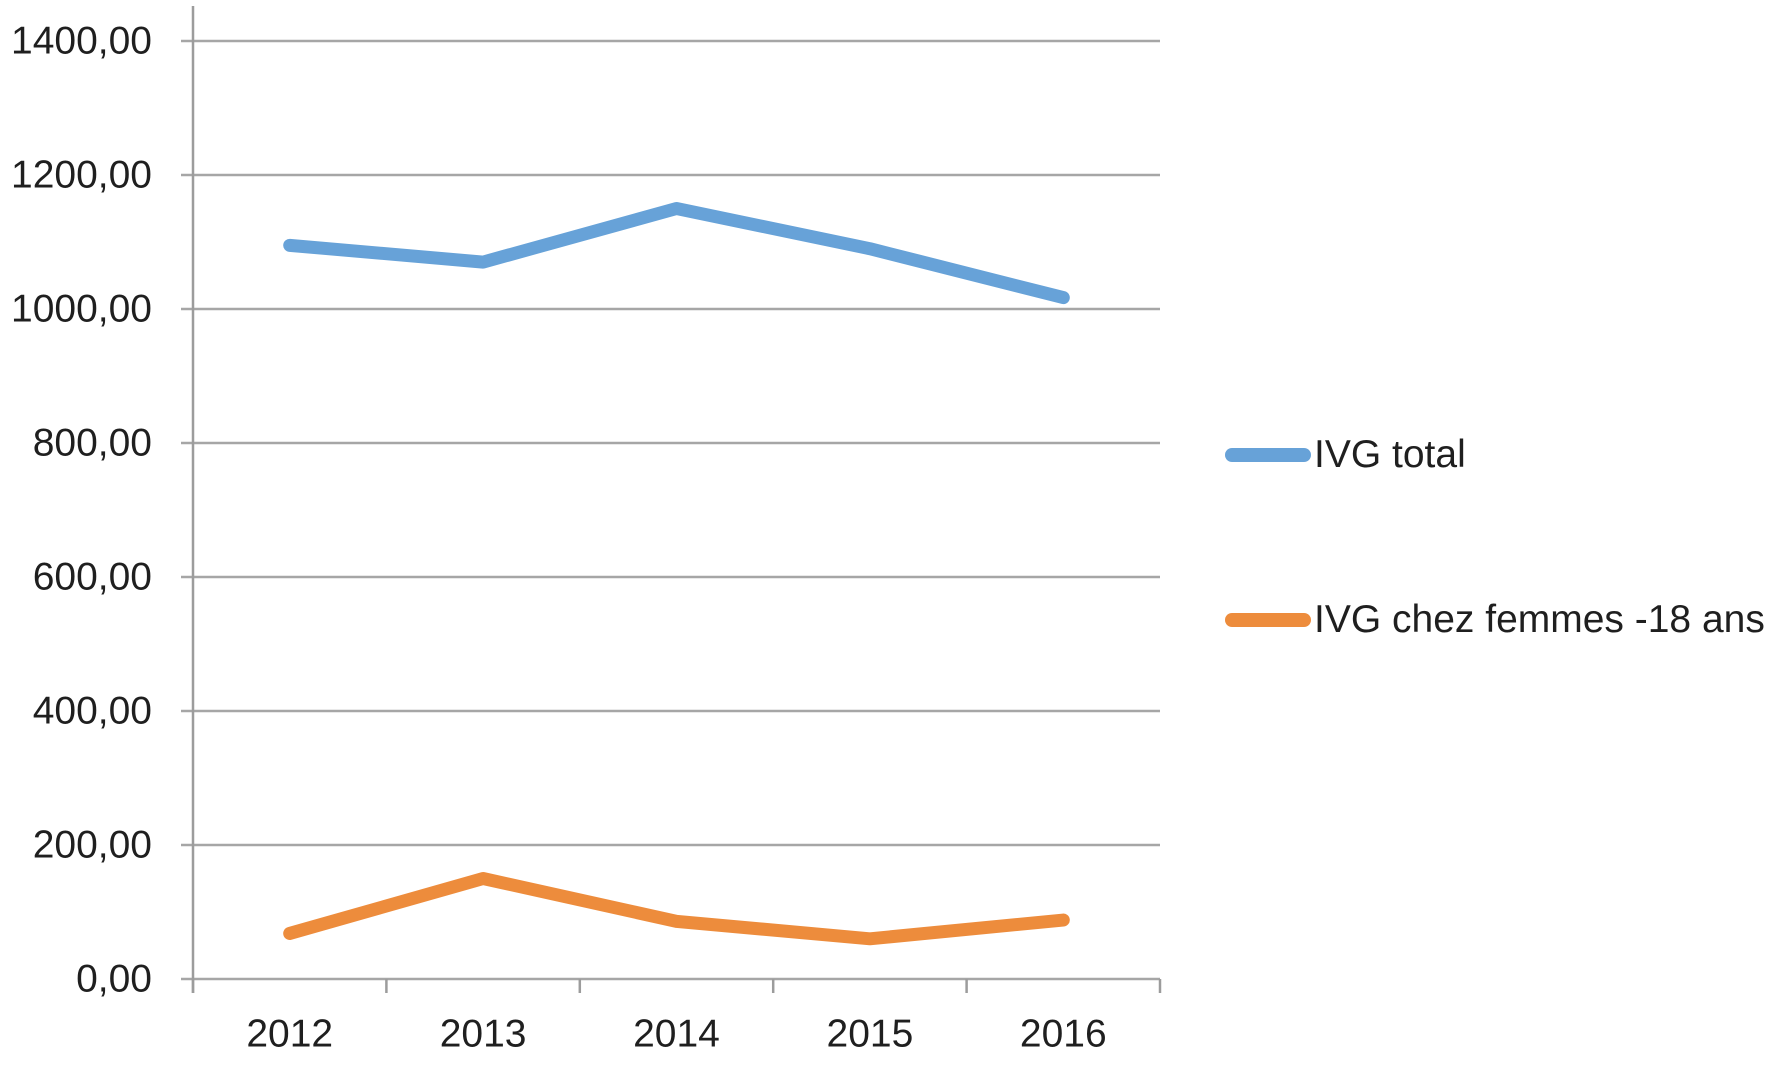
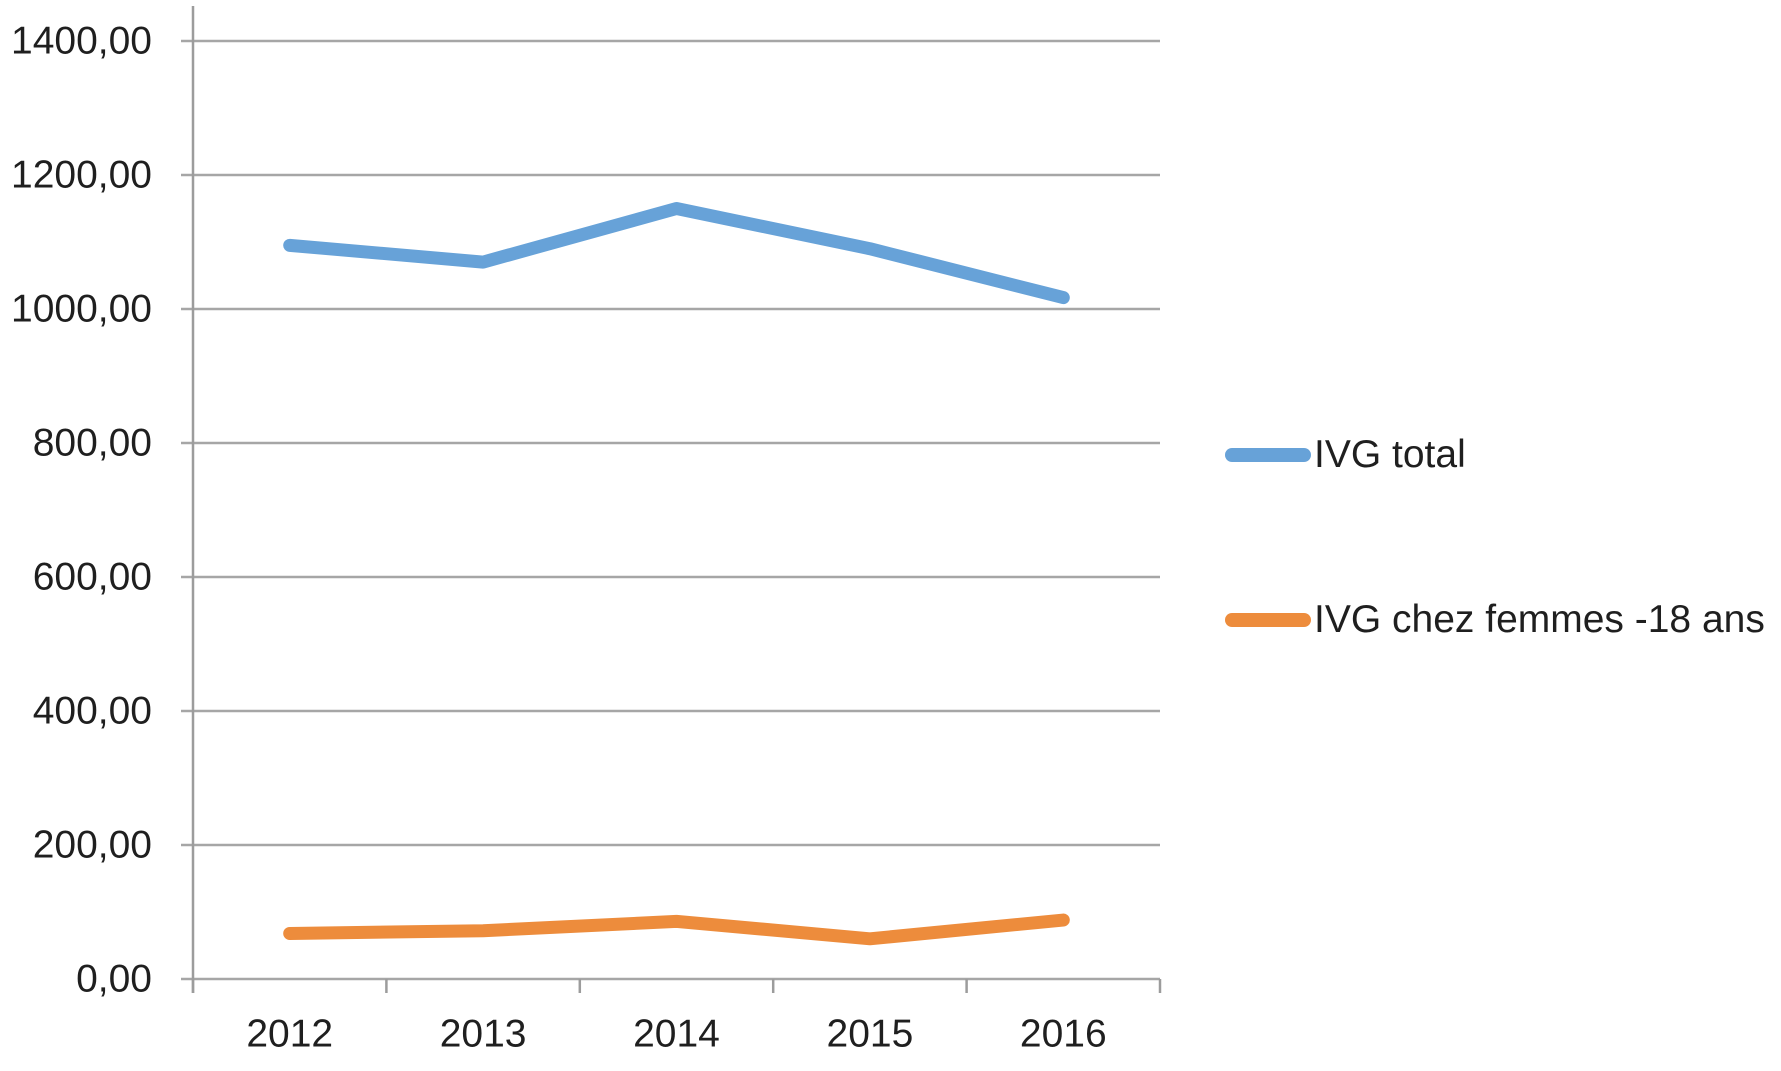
IVG chez femmes -18 ans/2013: 150 -> 70
